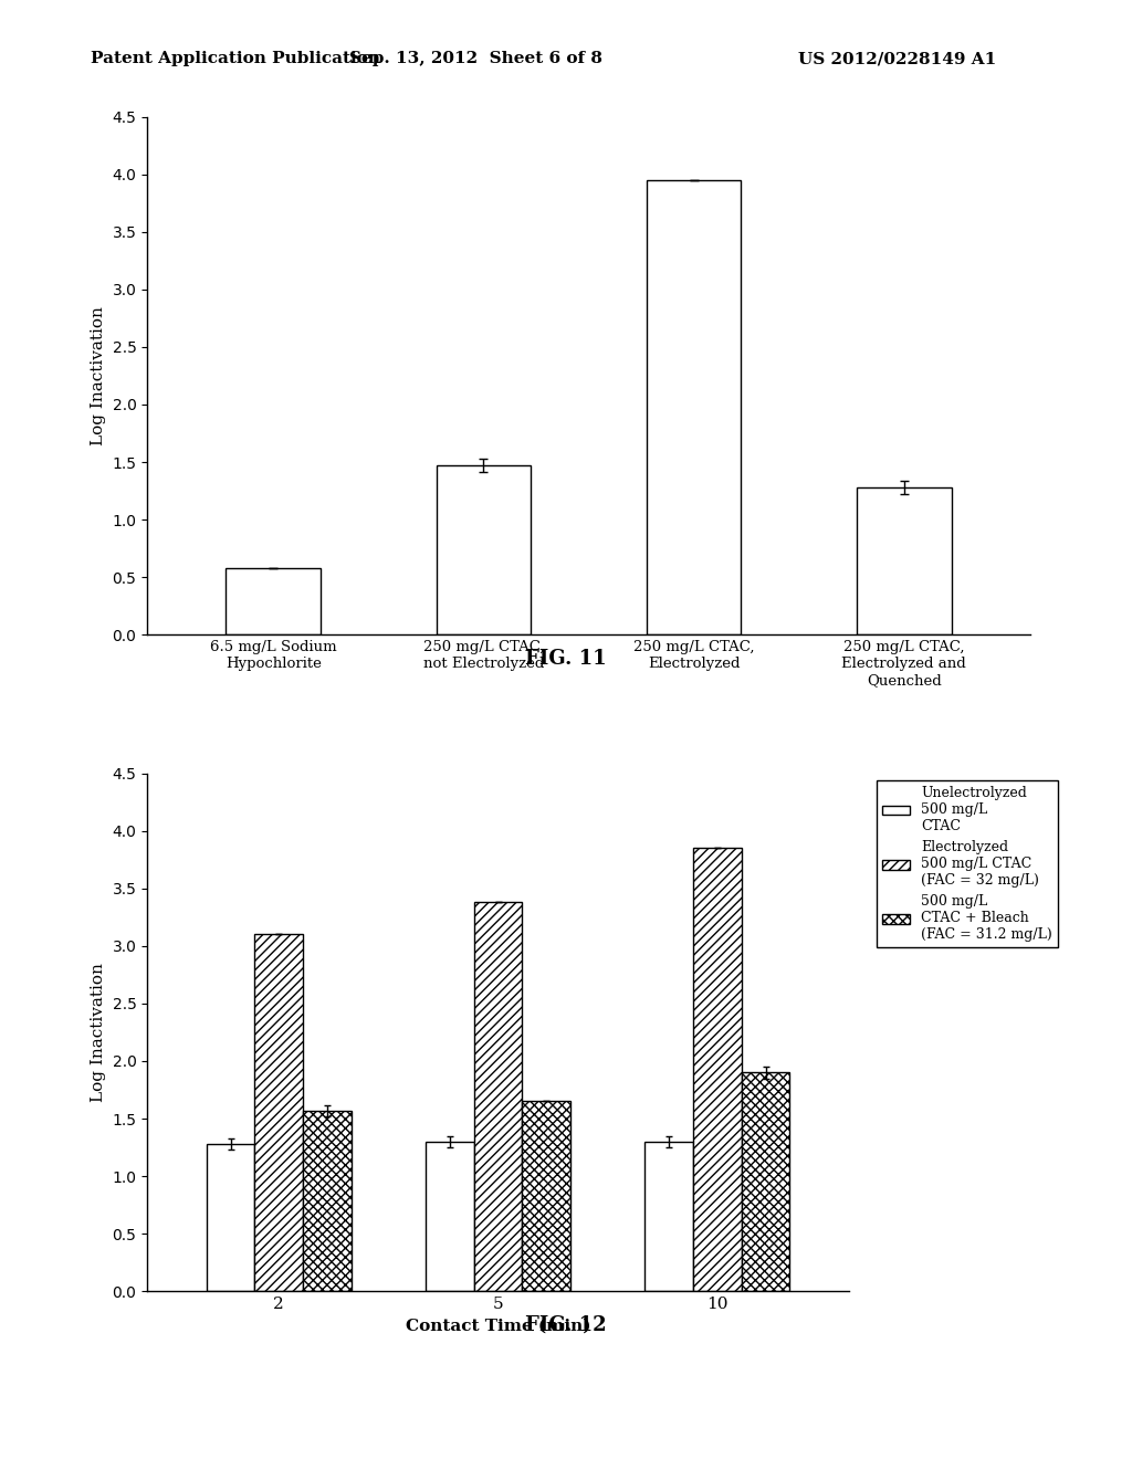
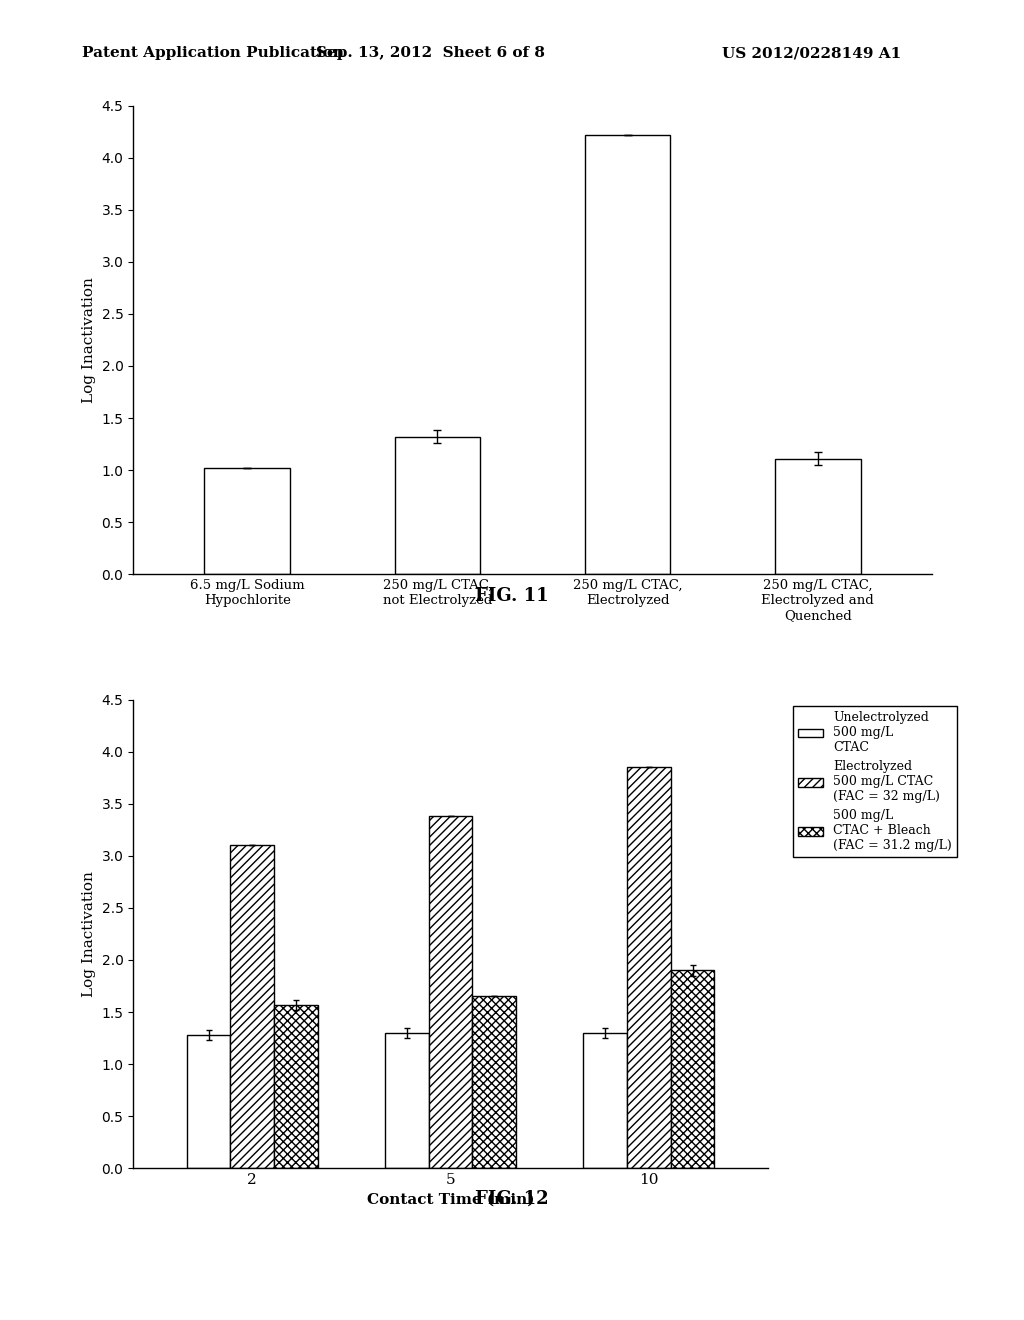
6.5 mg/L Sodium Hypochlorite: 0.58 -> 1.02
250 mg/L CTAC, not Electrolyzed: 1.47 -> 1.32
250 mg/L CTAC, Electrolyzed: 3.95 -> 4.22
250 mg/L CTAC, Electrolyzed and Quenched: 1.28 -> 1.11
